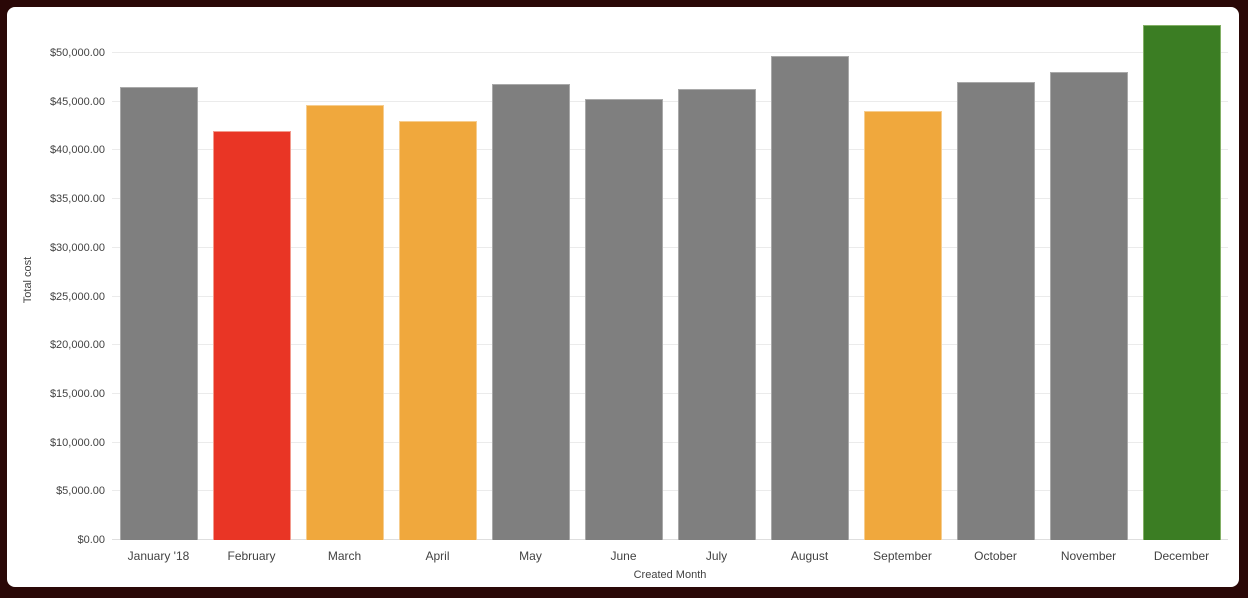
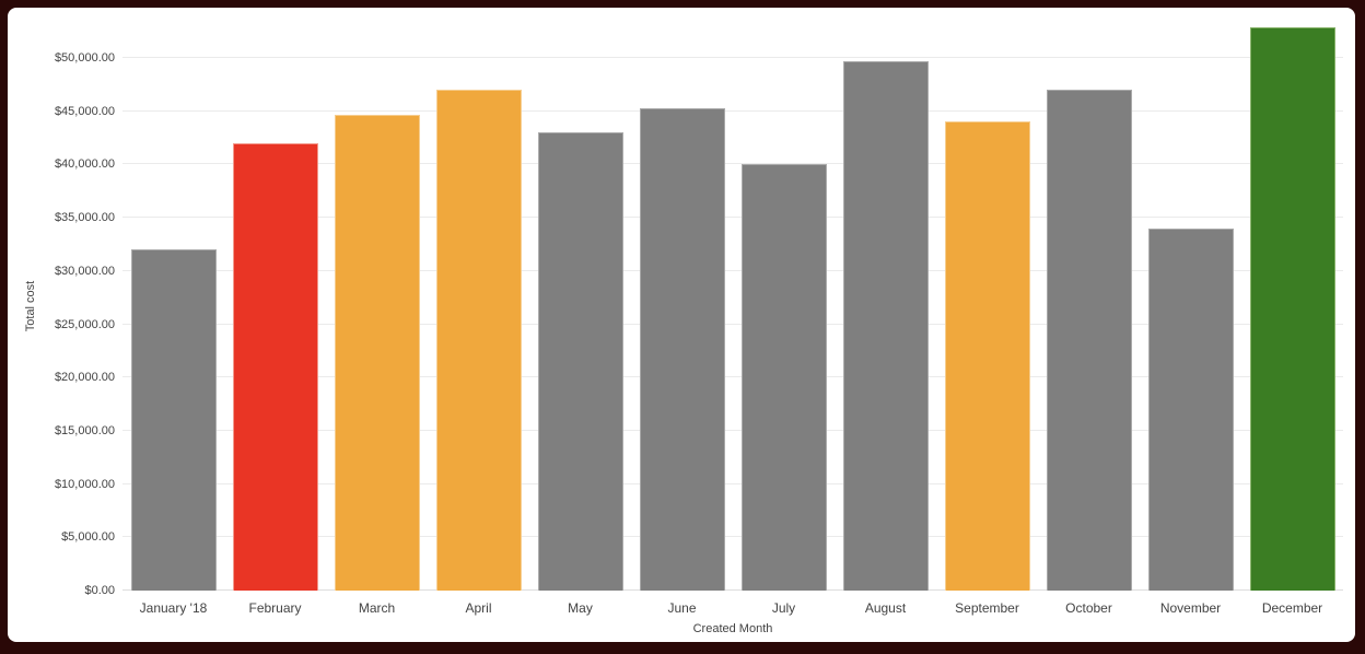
January '18: $46000 -> $32000
April: $43000 -> $47000
May: $47000 -> $43000
July: $46000 -> $40000
November: $48000 -> $34000
